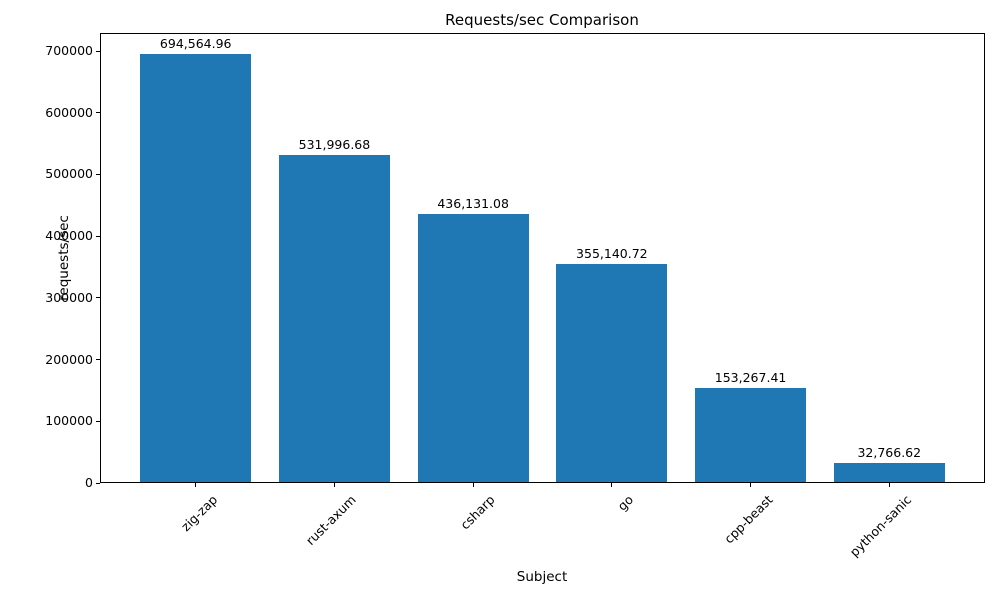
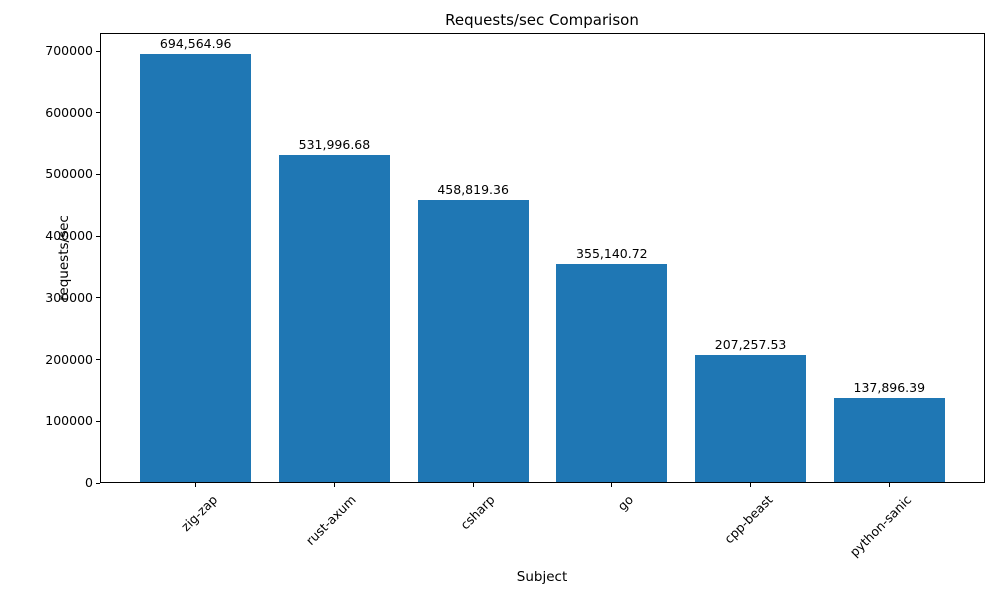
csharp: 436,131.08 -> 458,819.36
cpp-beast: 153,267.41 -> 207,257.53
python-sanic: 32,766.62 -> 137,896.39
